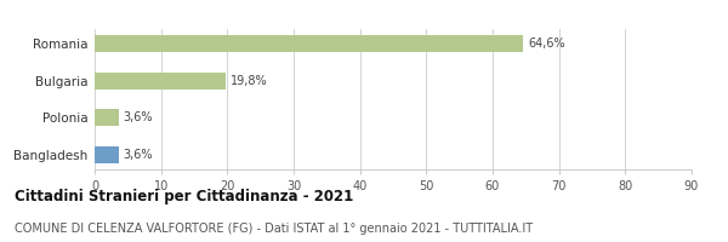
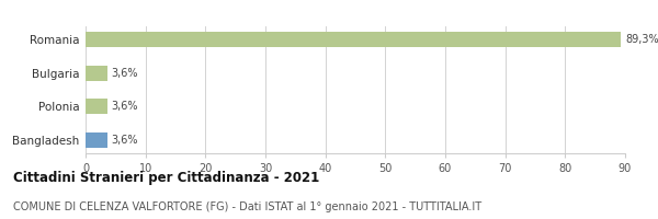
Romania: 64,6% -> 89,3%
Bulgaria: 19,8% -> 3,6%
